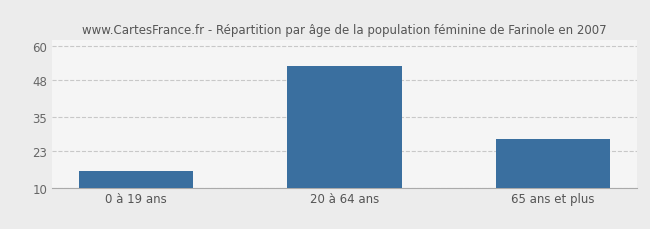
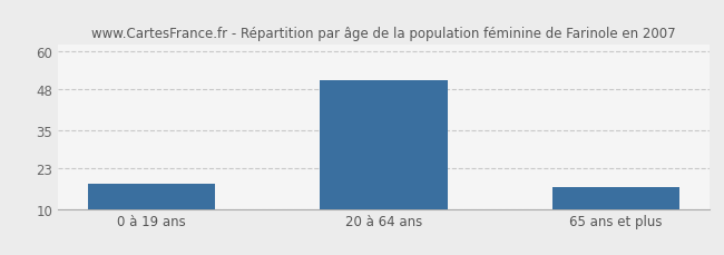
0 à 19 ans: 16 -> 18
20 à 64 ans: 53 -> 51
65 ans et plus: 27 -> 17
